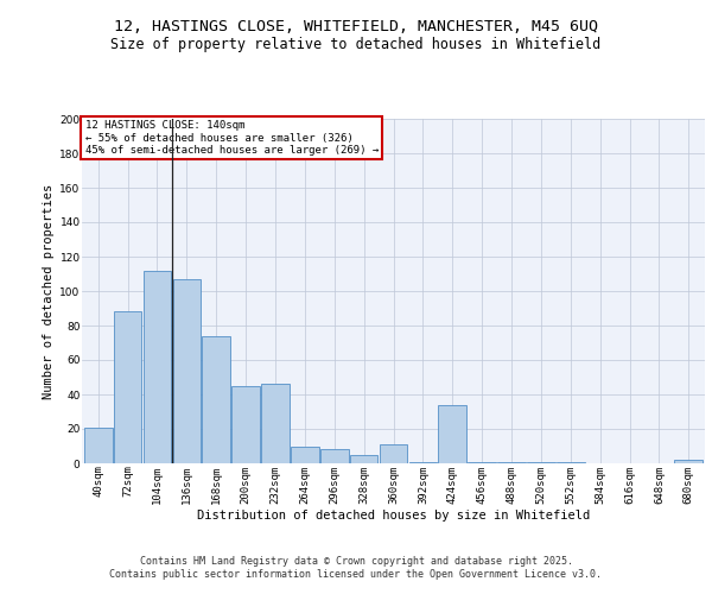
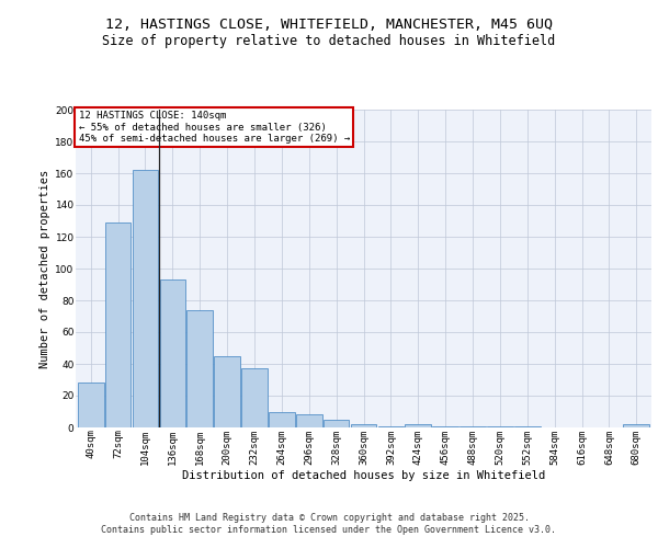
40sqm: 21 -> 28
72sqm: 88 -> 129
104sqm: 112 -> 162
136sqm: 107 -> 93
232sqm: 46 -> 37
360sqm: 11 -> 2
424sqm: 34 -> 2
